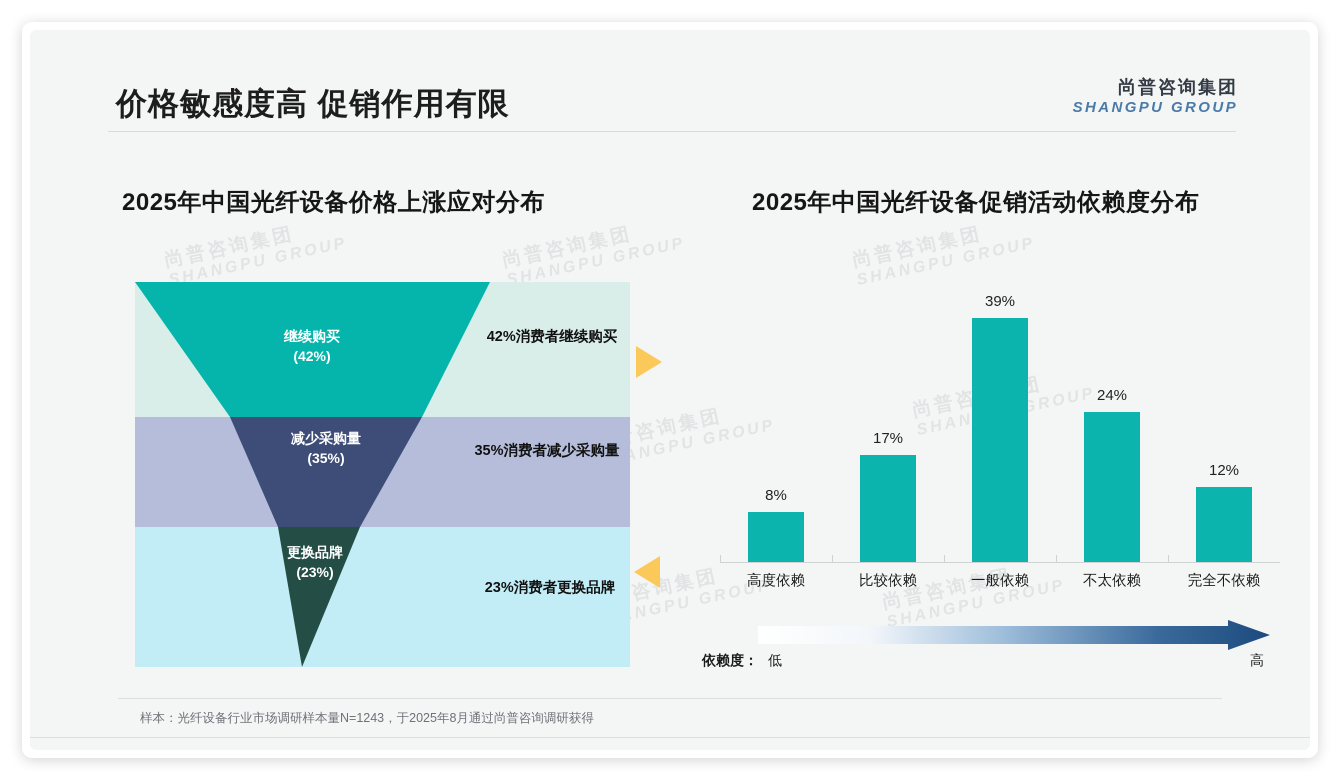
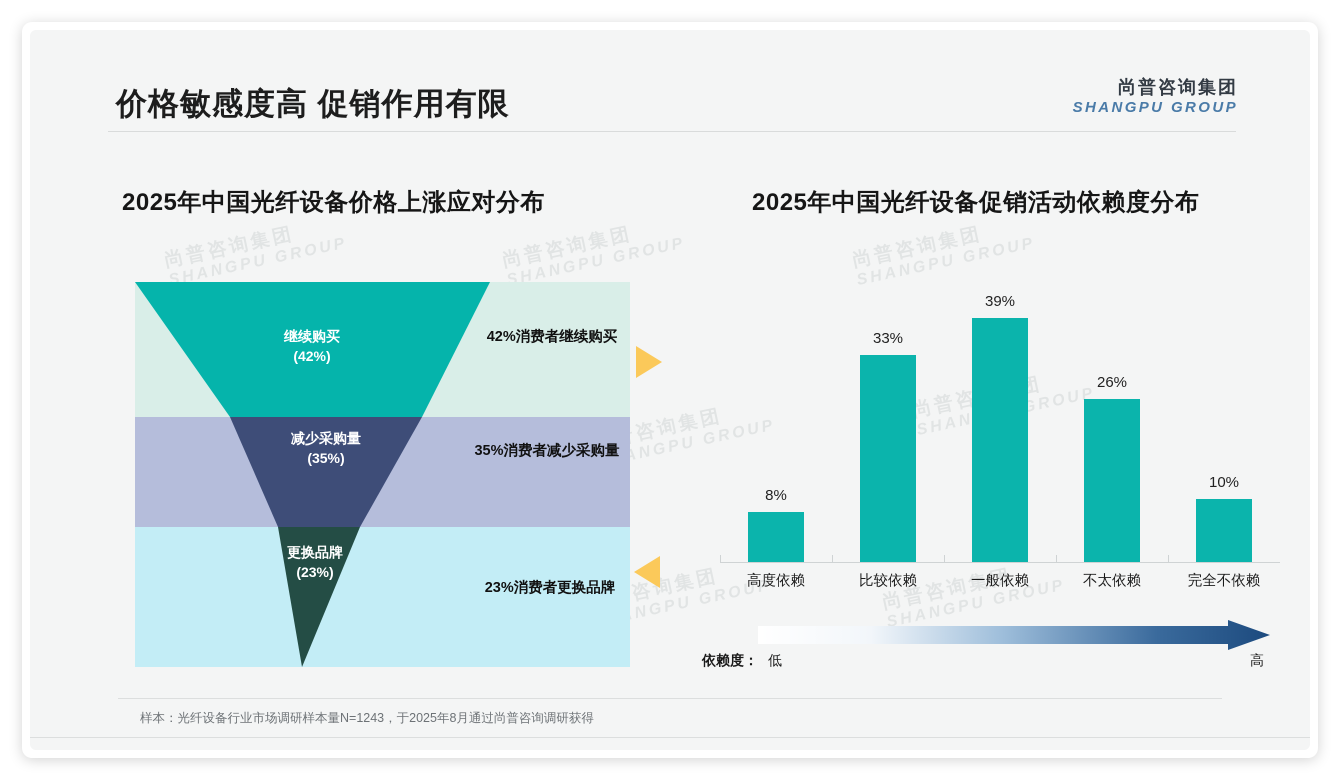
比较依赖: 17% -> 33%
不太依赖: 24% -> 26%
完全不依赖: 12% -> 10%
